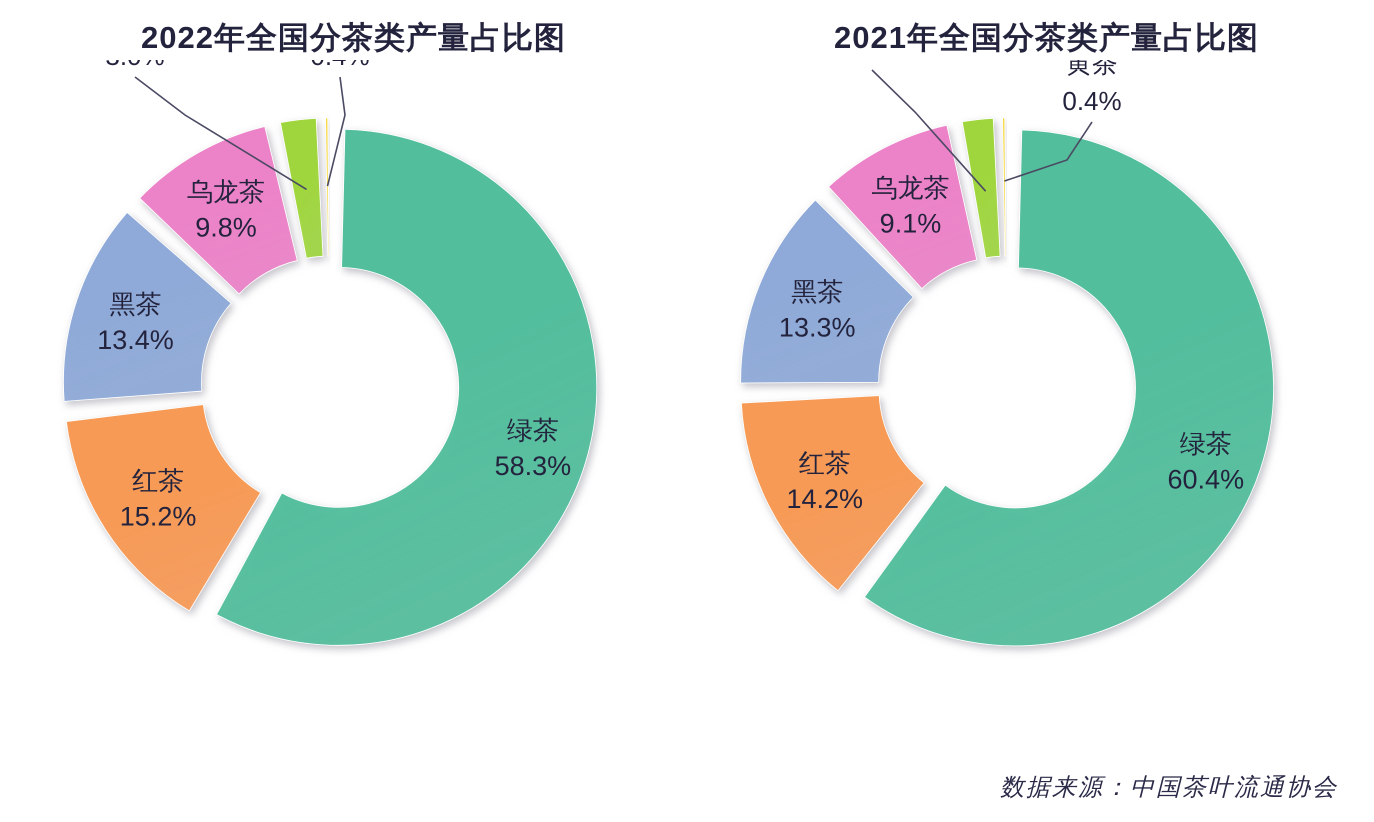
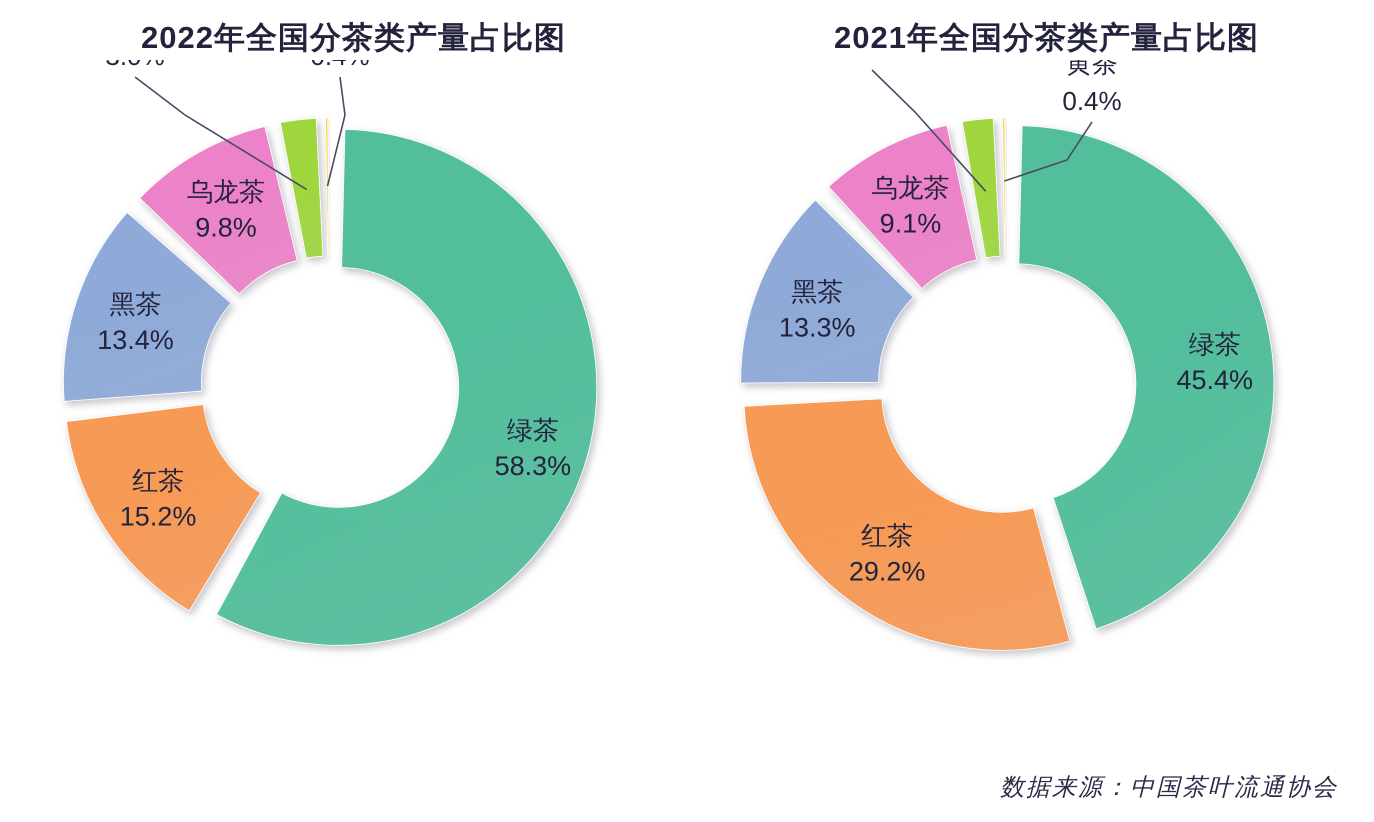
2021年全国分茶类产量占比图/绿茶: 60.4% -> 45.4%
2021年全国分茶类产量占比图/红茶: 14.2% -> 29.2%
